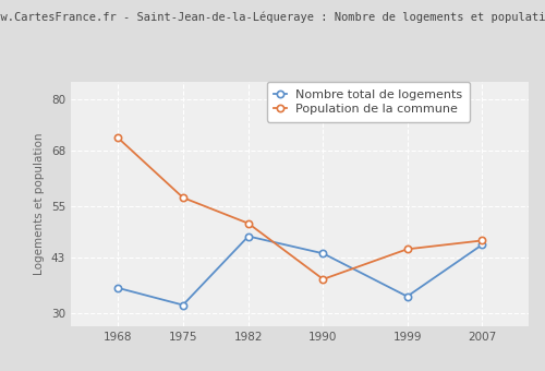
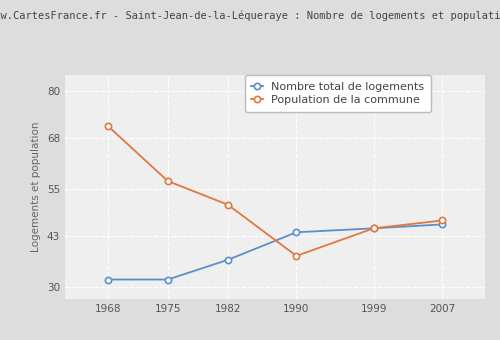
Nombre total de logements/1968: 36 -> 32
Nombre total de logements/1982: 48 -> 37
Nombre total de logements/1999: 34 -> 45
